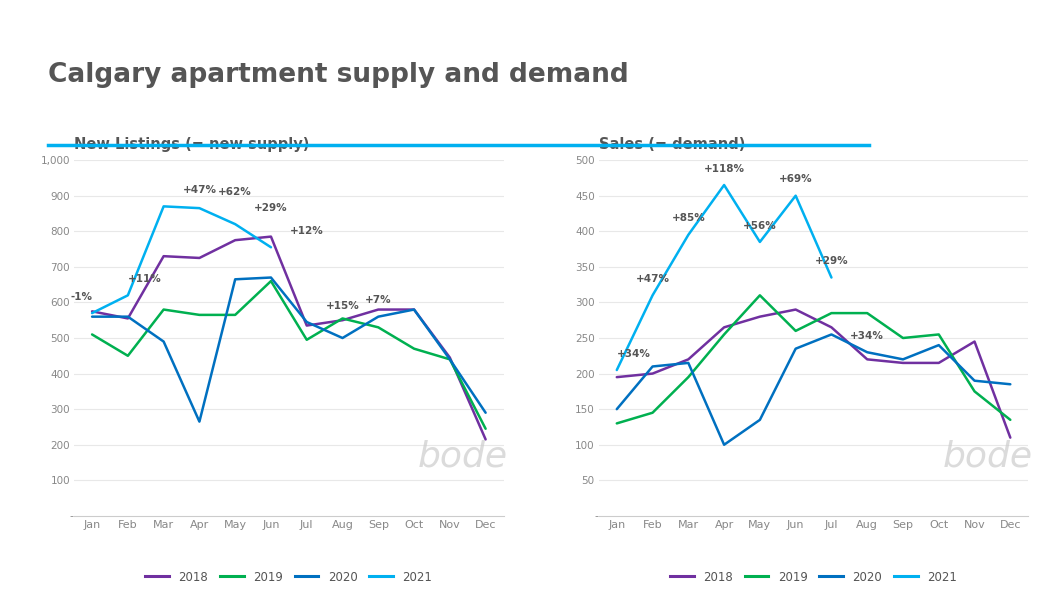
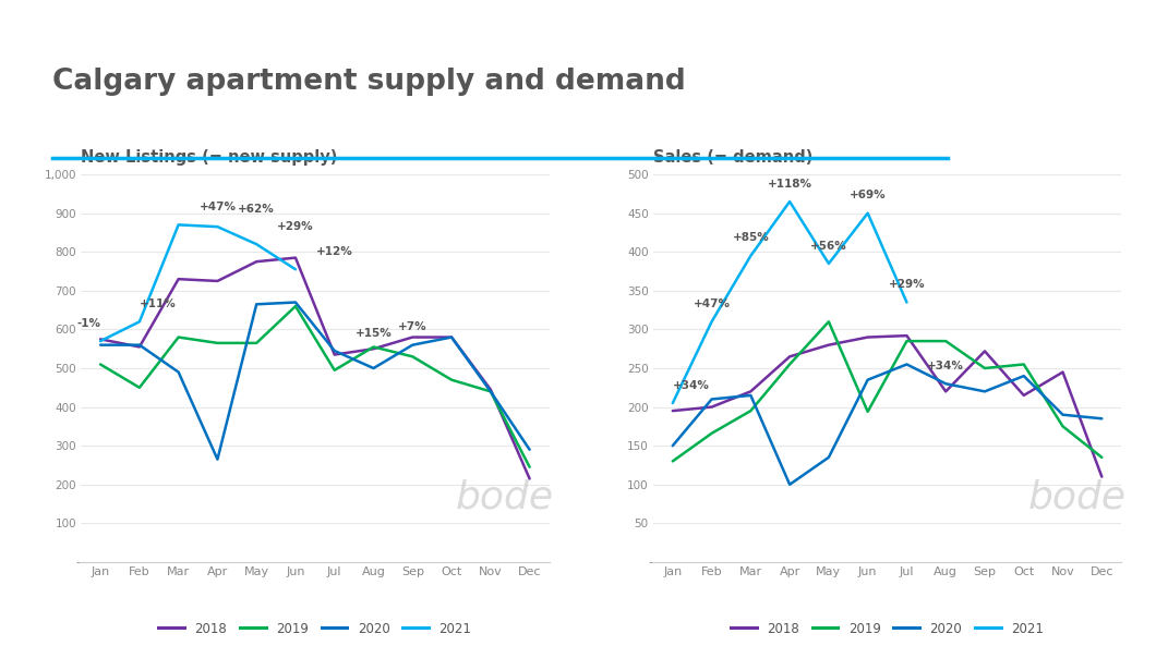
Sales (= demand)/2019/Feb: 145 -> 166
Sales (= demand)/2019/Jun: 260 -> 194
Sales (= demand)/2018/Jul: 265 -> 292
Sales (= demand)/2018/Sep: 215 -> 272
